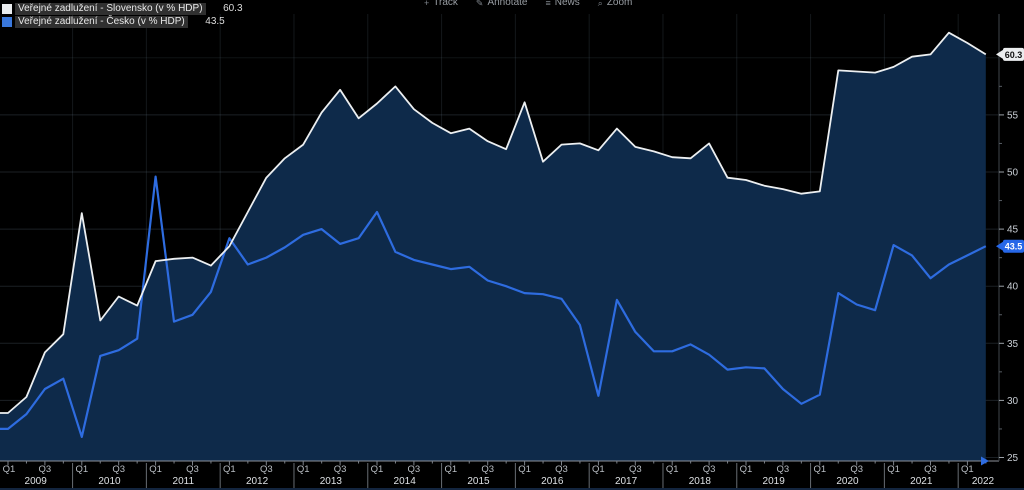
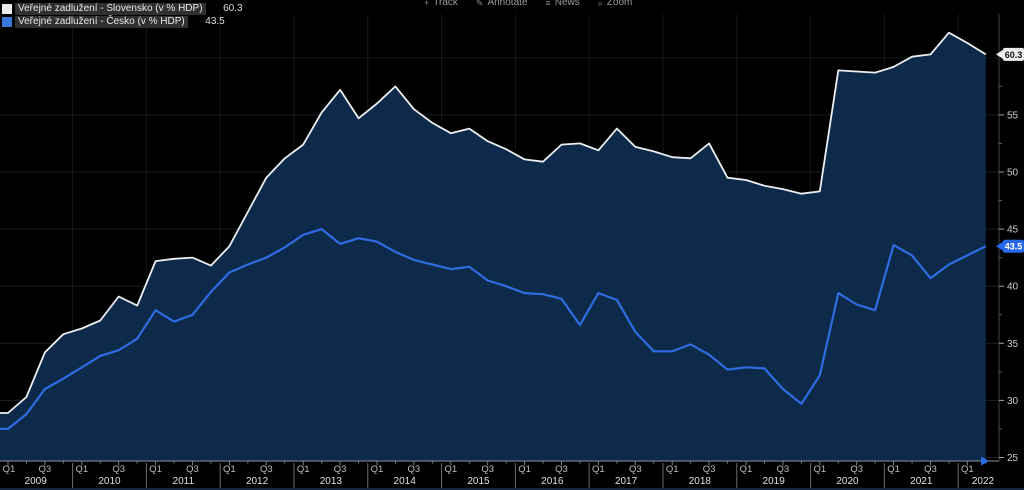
Veřejné zadlužení - Slovensko (v % HDP)/2010Q1: 46.4 -> 36.3
Veřejné zadlužení - Česko (v % HDP)/2010Q1: 26.8 -> 32.9
Veřejné zadlužení - Česko (v % HDP)/2011Q1: 49.6 -> 37.9
Veřejné zadlužení - Česko (v % HDP)/2012Q1: 44.2 -> 41.2
Veřejné zadlužení - Česko (v % HDP)/2014Q1: 46.5 -> 43.9
Veřejné zadlužení - Slovensko (v % HDP)/2016Q1: 56.1 -> 51.1
Veřejné zadlužení - Česko (v % HDP)/2017Q1: 30.4 -> 39.4
Veřejné zadlužení - Česko (v % HDP)/2020Q1: 30.5 -> 32.2
